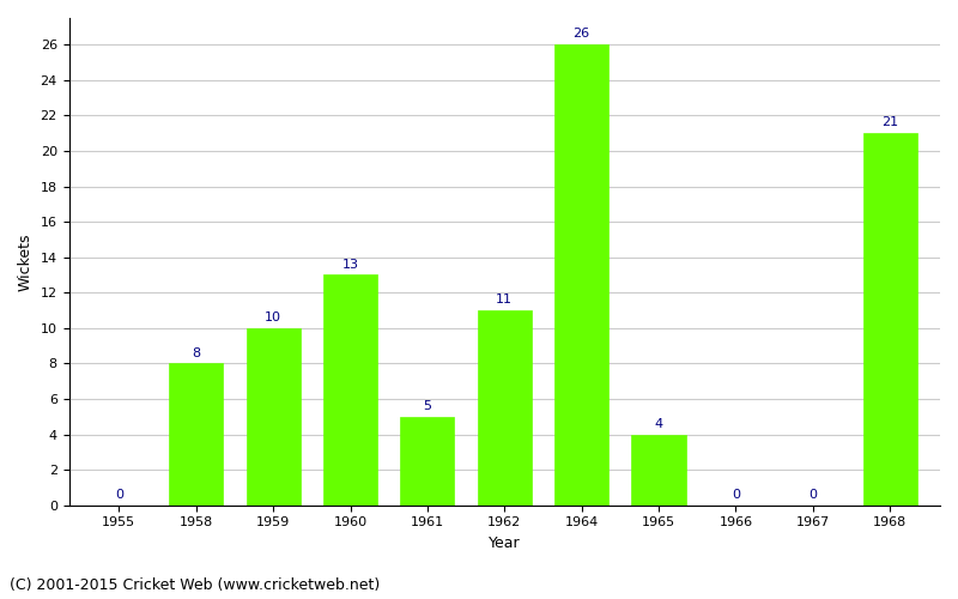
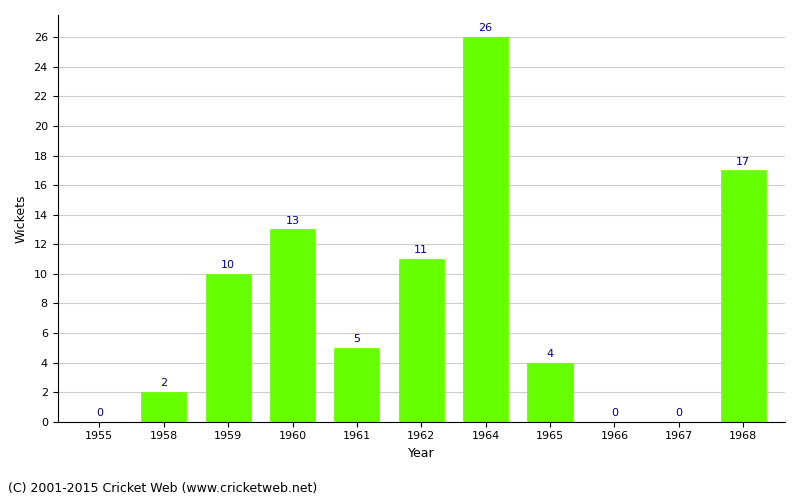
1958: 8 -> 2
1968: 21 -> 17
